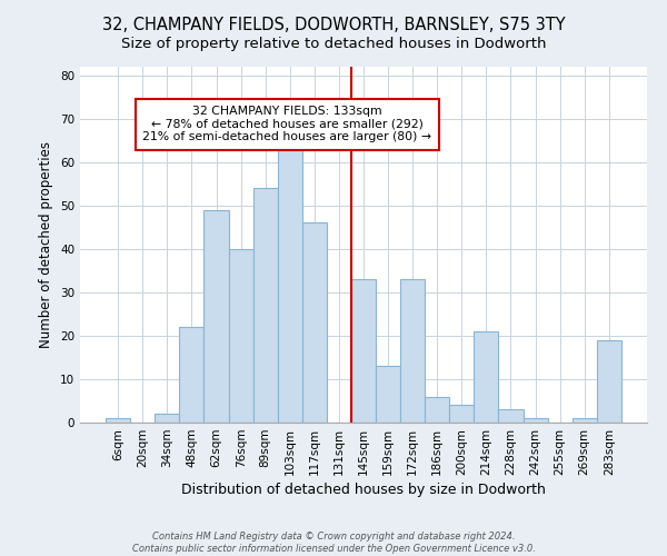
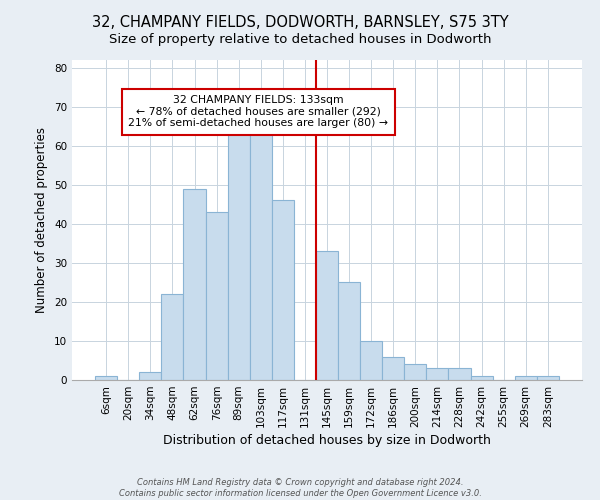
76sqm: 40 -> 43
89sqm: 54 -> 63
159sqm: 13 -> 25
172sqm: 33 -> 10
214sqm: 21 -> 3
283sqm: 19 -> 1
